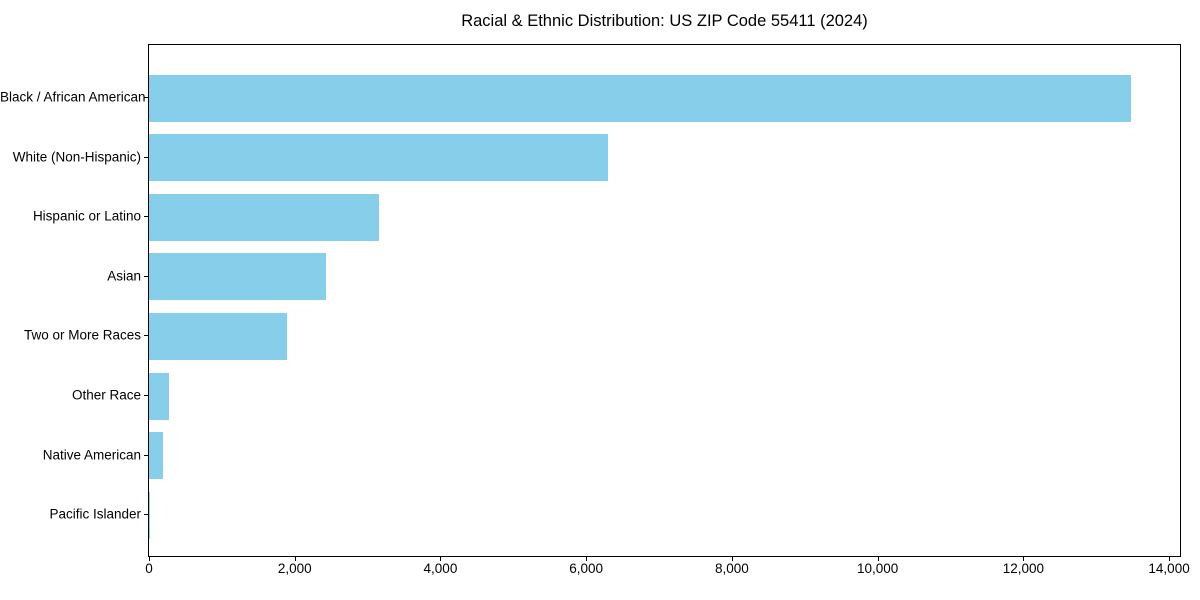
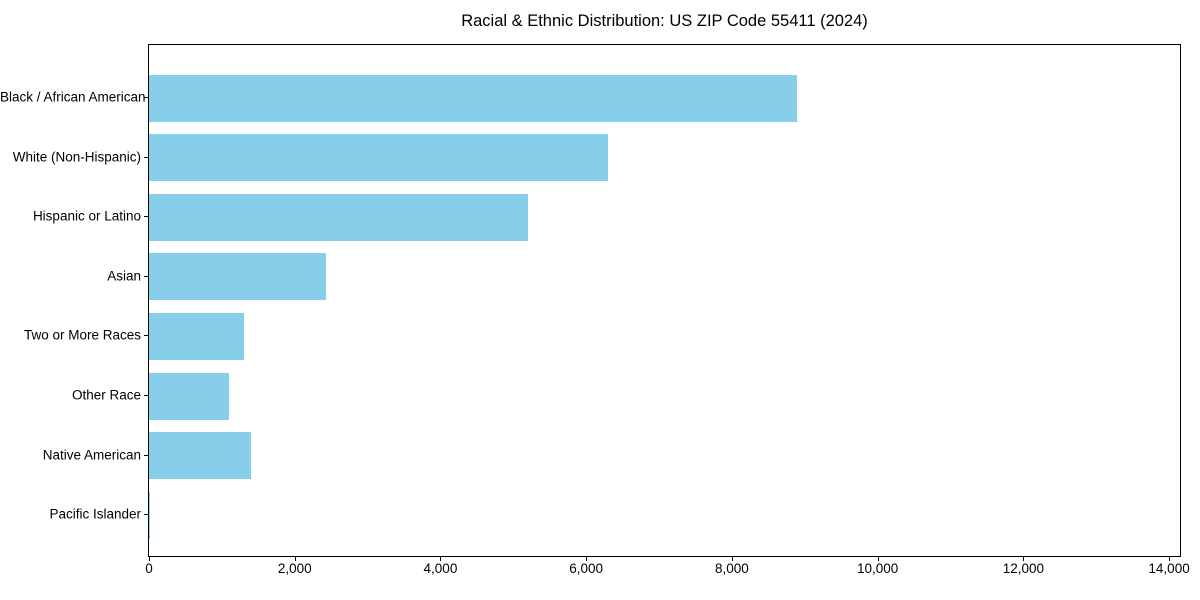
Black / African American: 13500 -> 8900
Hispanic or Latino: 3200 -> 5200
Two or More Races: 1900 -> 1300
Other Race: 300 -> 1100
Native American: 200 -> 1400
